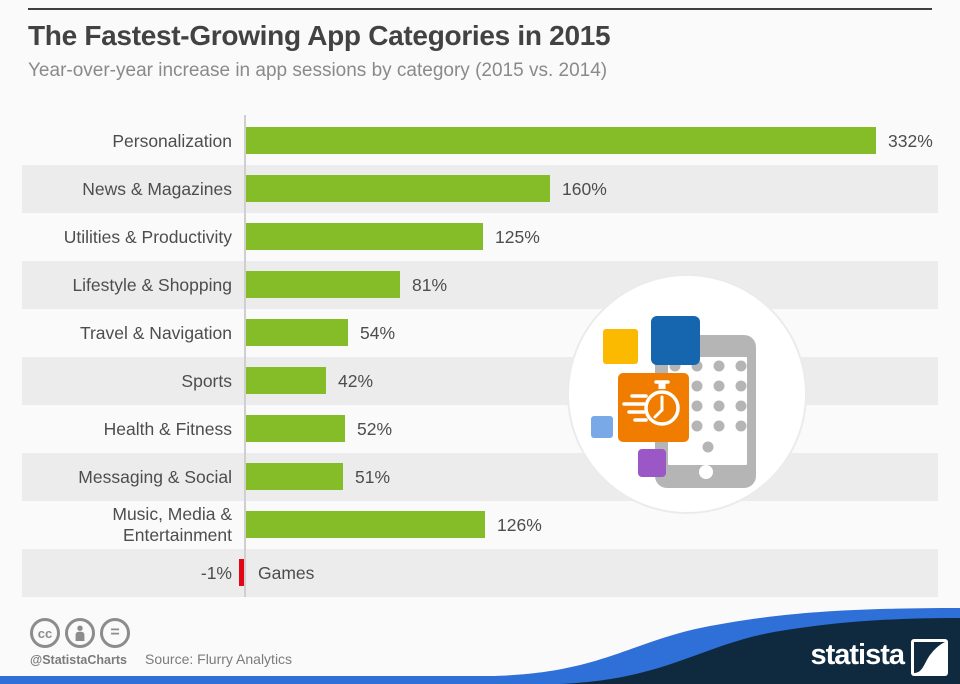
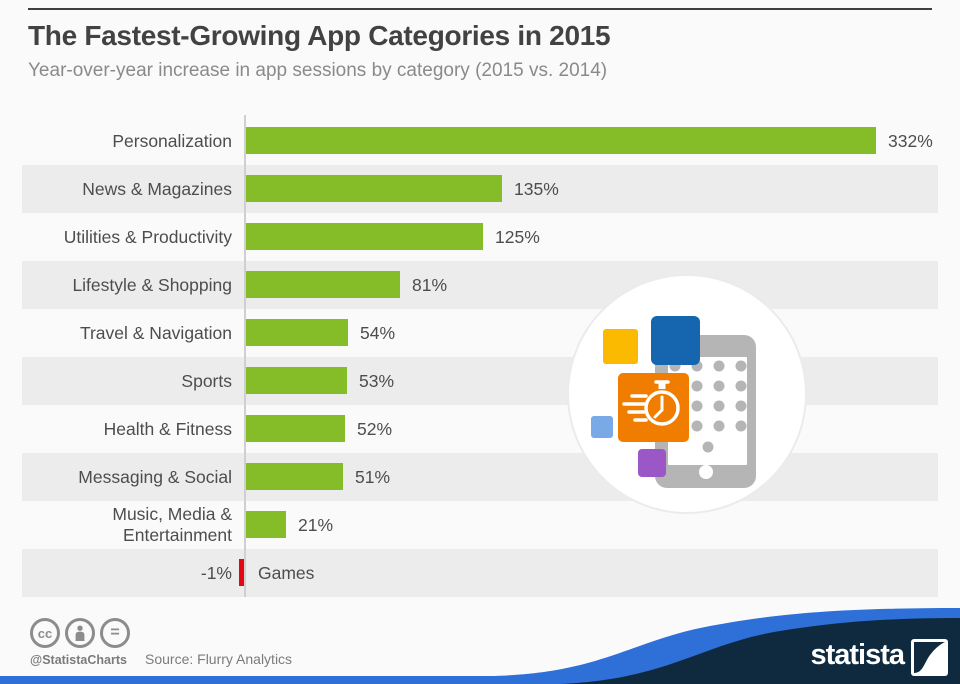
News & Magazines: 160% -> 135%
Sports: 42% -> 53%
Music, Media & Entertainment: 126% -> 21%
